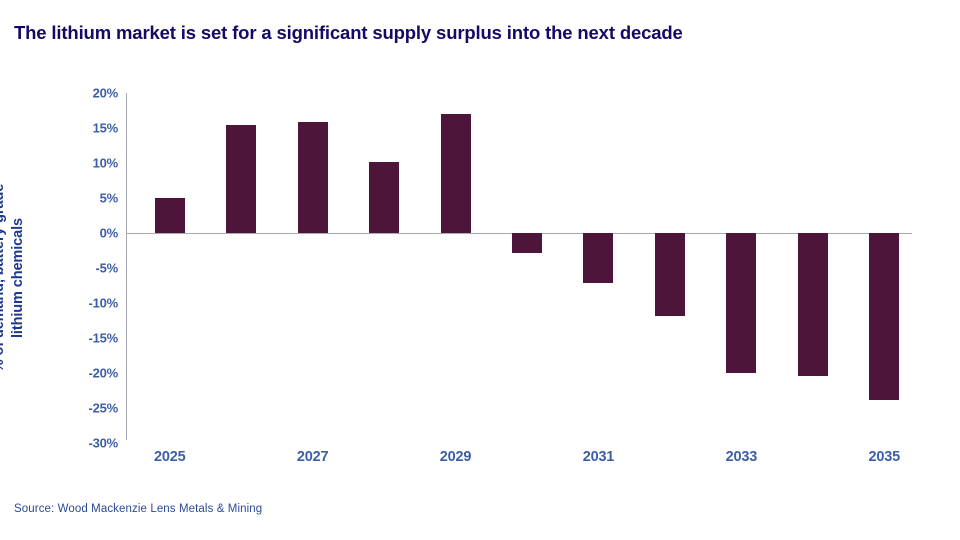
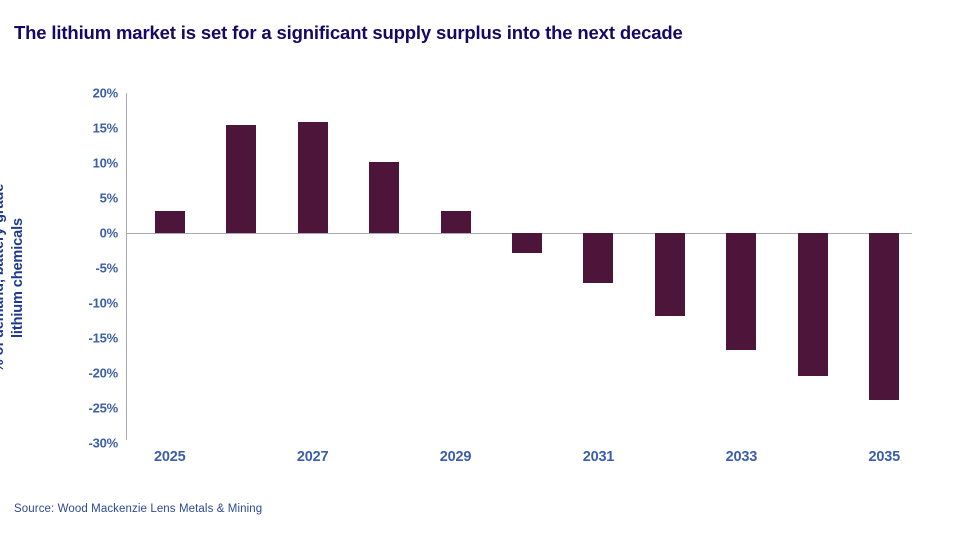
2025: 5% -> 3%
2029: 17% -> 3%
2033: -20% -> -17%
